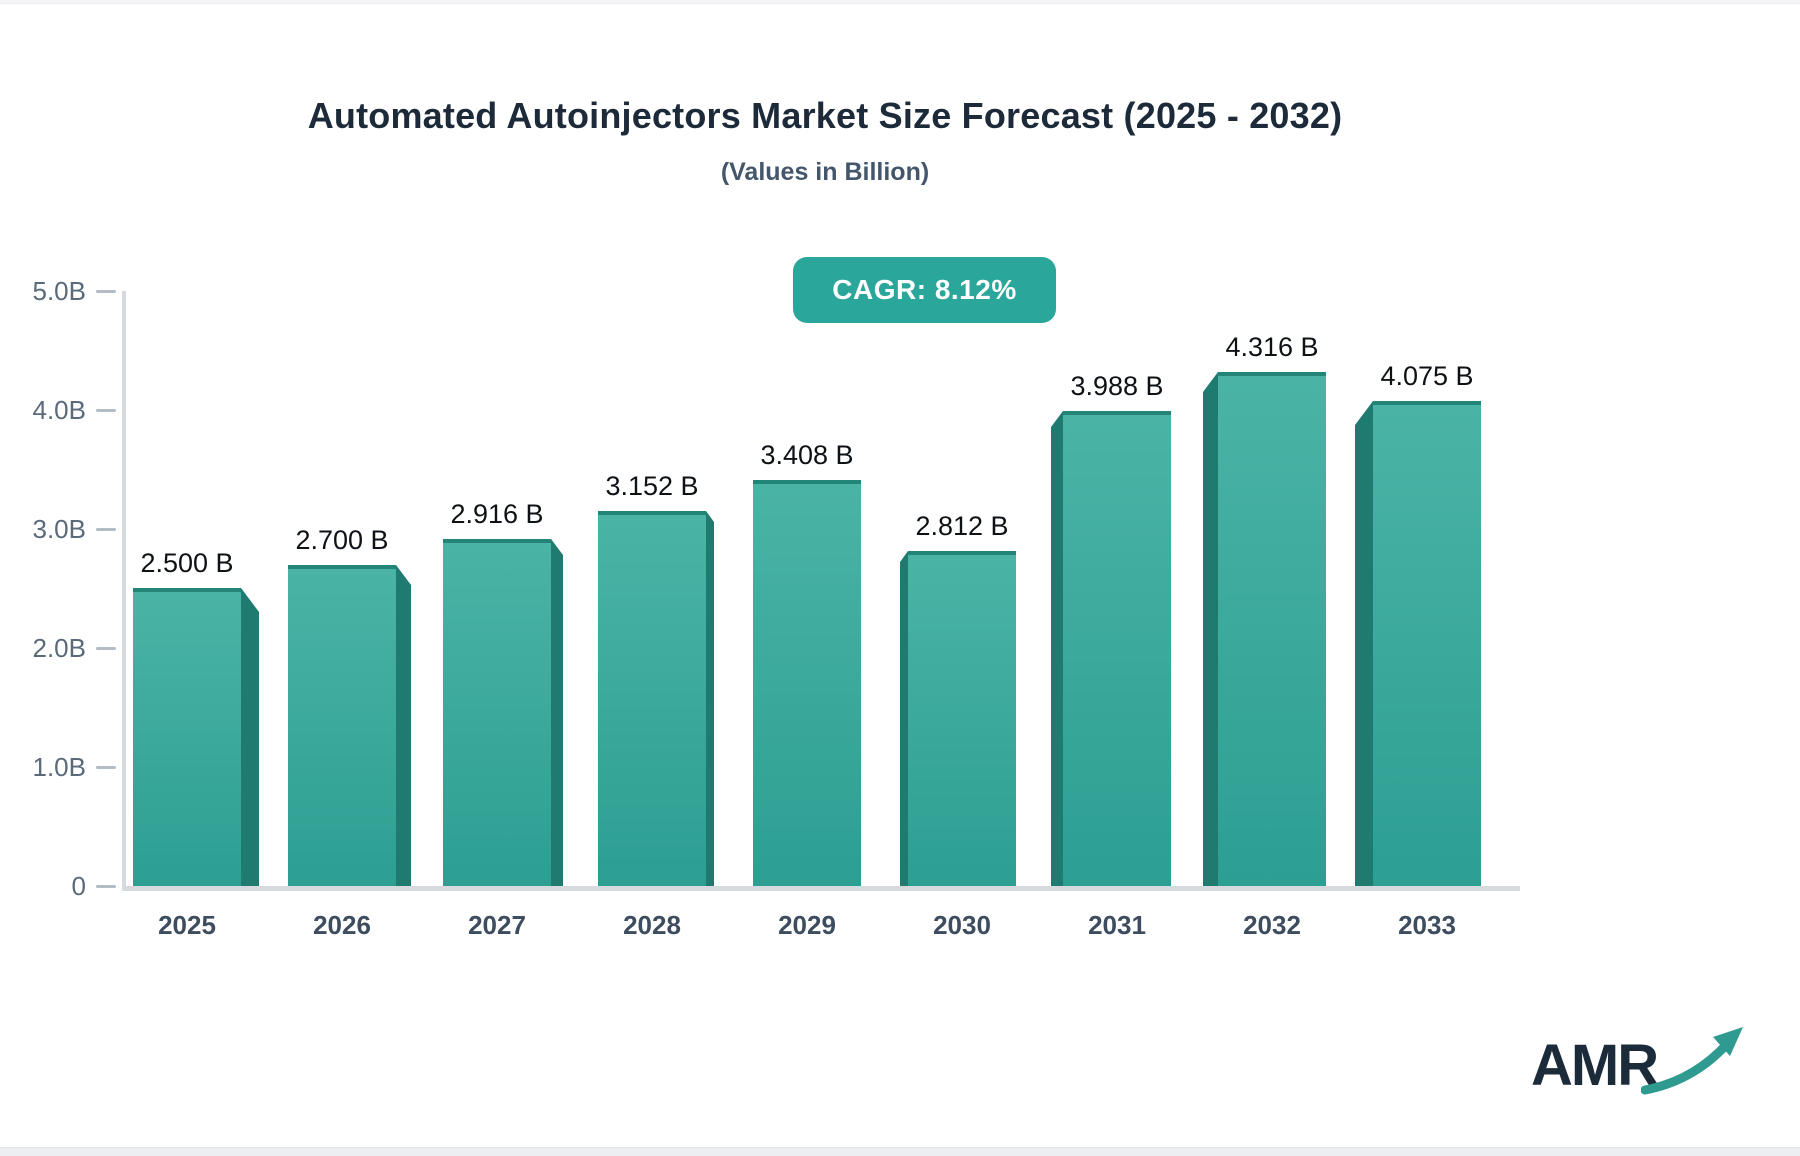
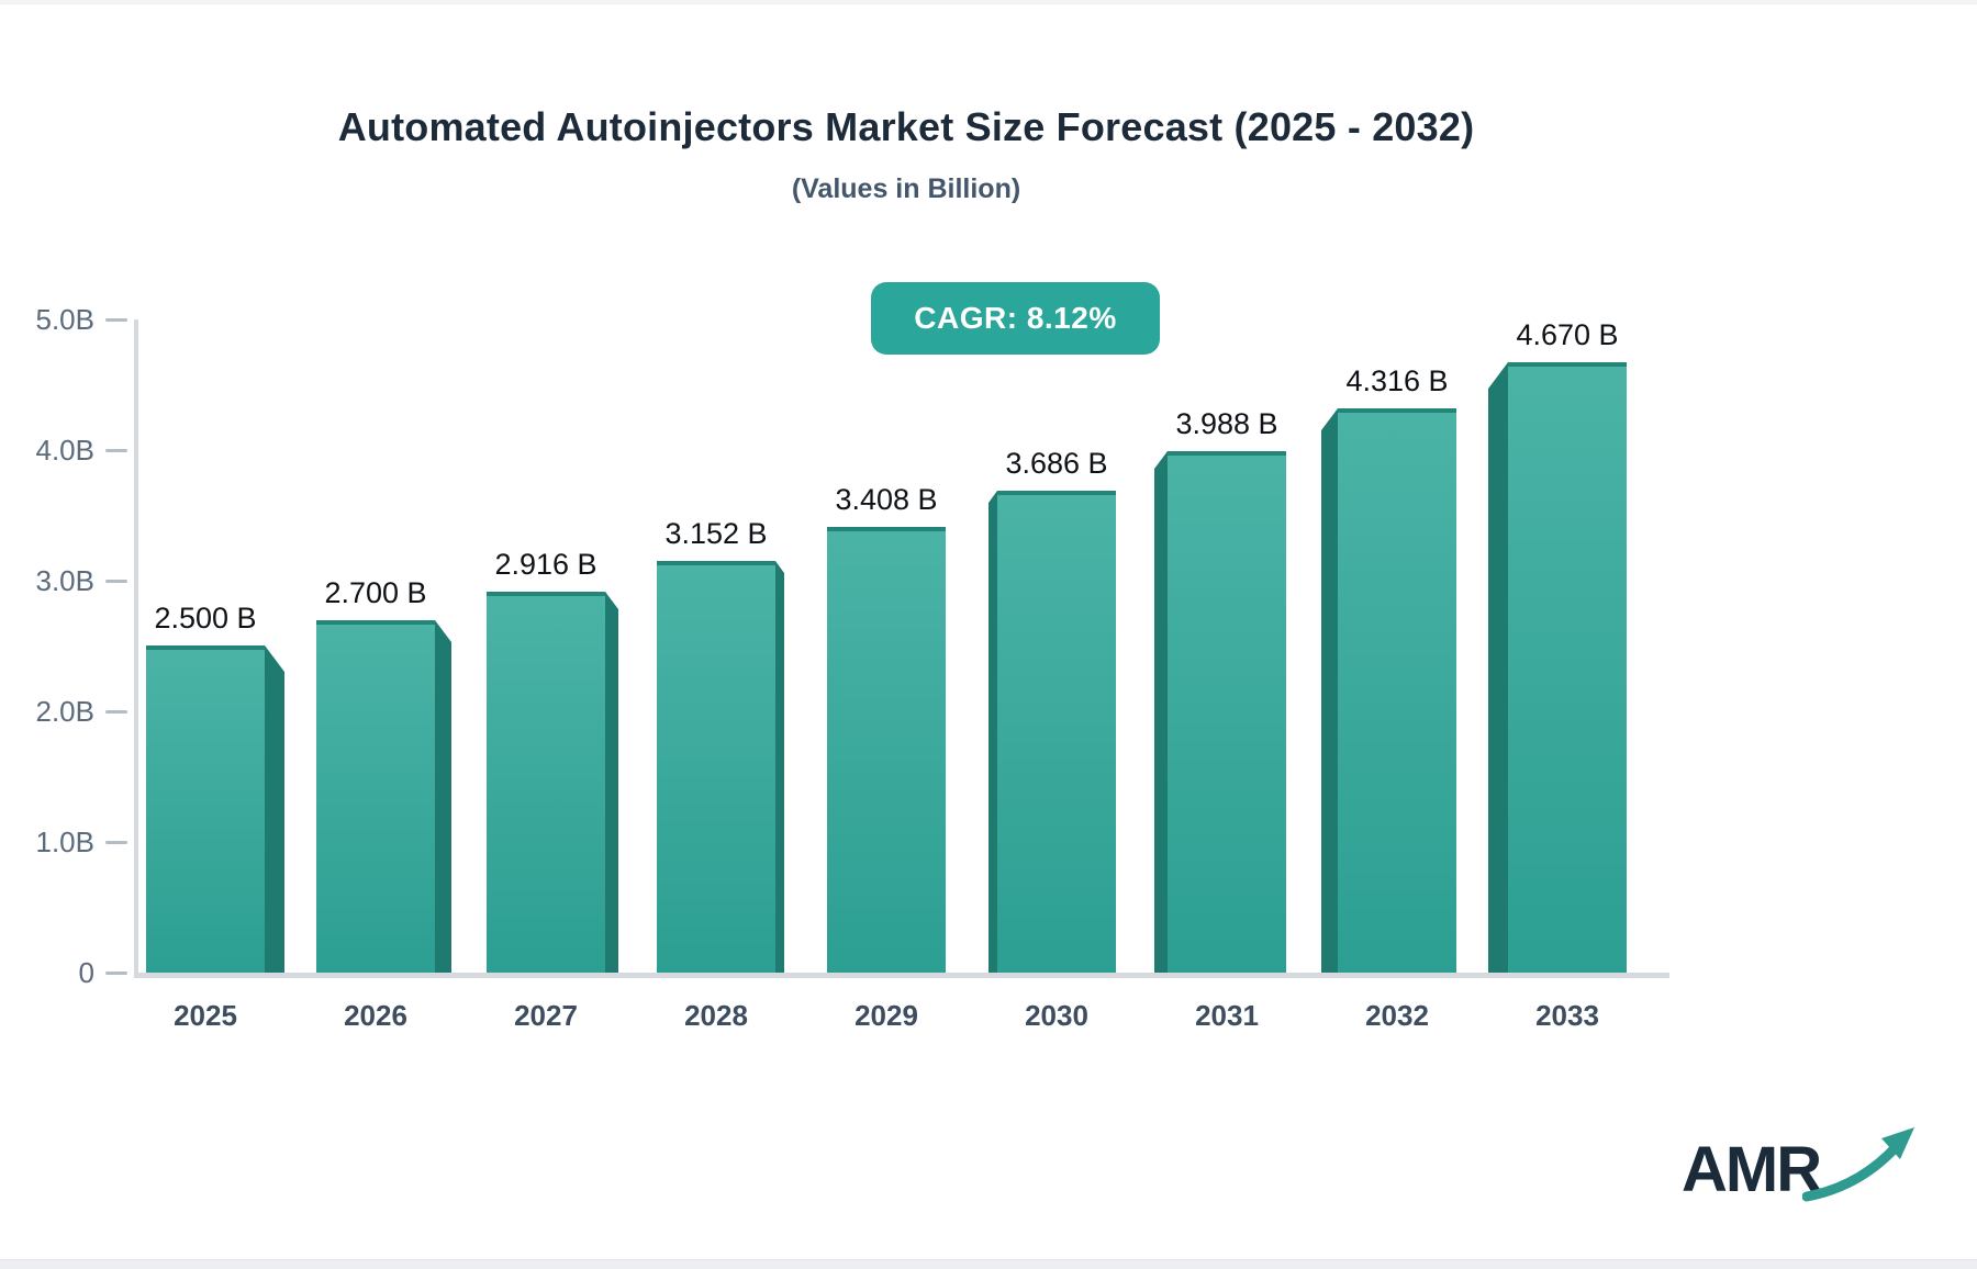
2030: 2.812 -> 3.686
2033: 4.075 -> 4.670
